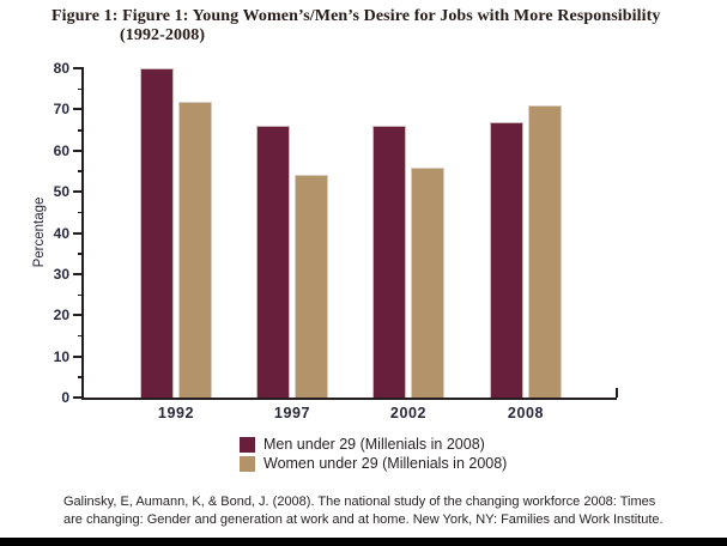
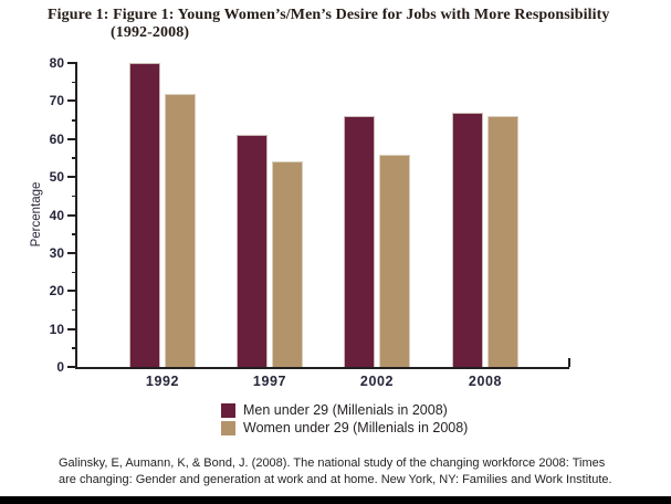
Men under 29 (Millenials in 2008)/1997: 66 -> 61
Women under 29 (Millenials in 2008)/2008: 71 -> 66
